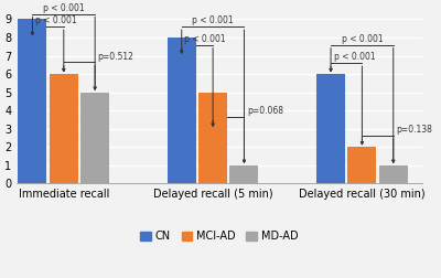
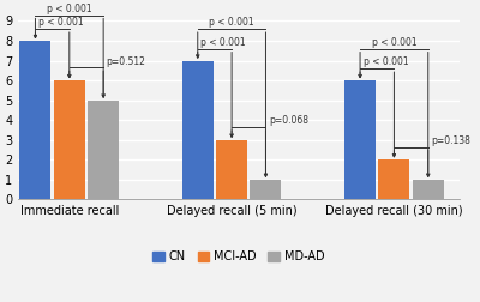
CN/Immediate recall: 9 -> 8
CN/Delayed recall (5 min): 8 -> 7
MCI-AD/Delayed recall (5 min): 5 -> 3
